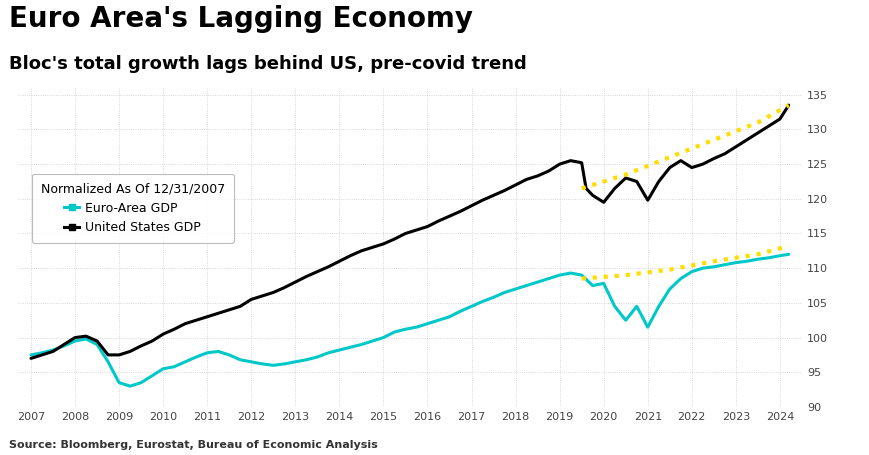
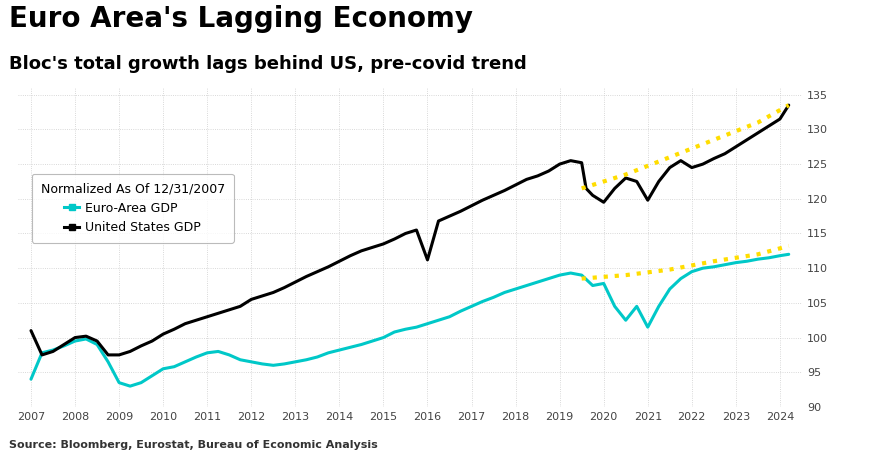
Euro-Area GDP/2007: 97.5 -> 94.0
United States GDP/2007: 97.0 -> 101.0
United States GDP/2016: 116.0 -> 111.2
